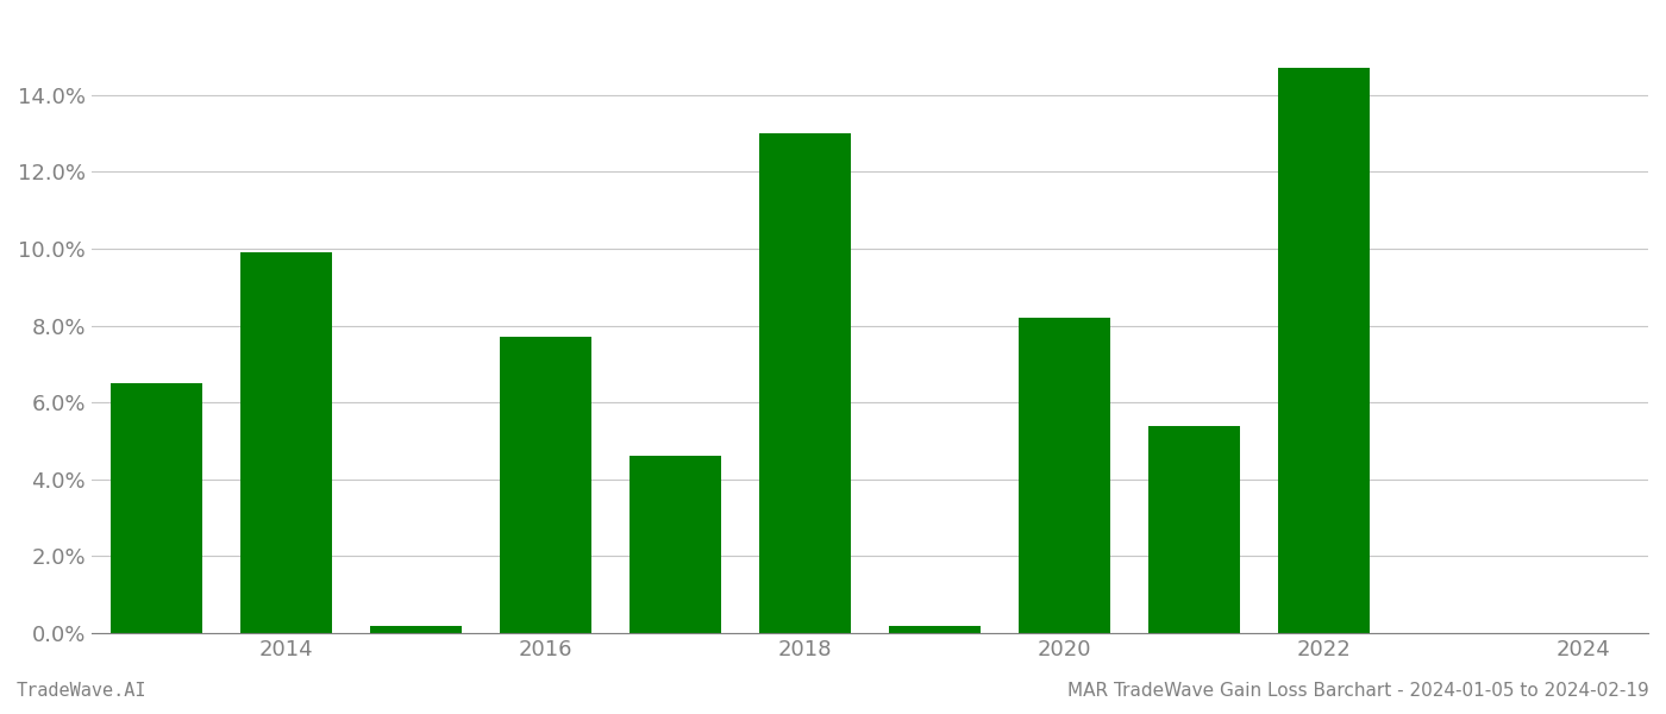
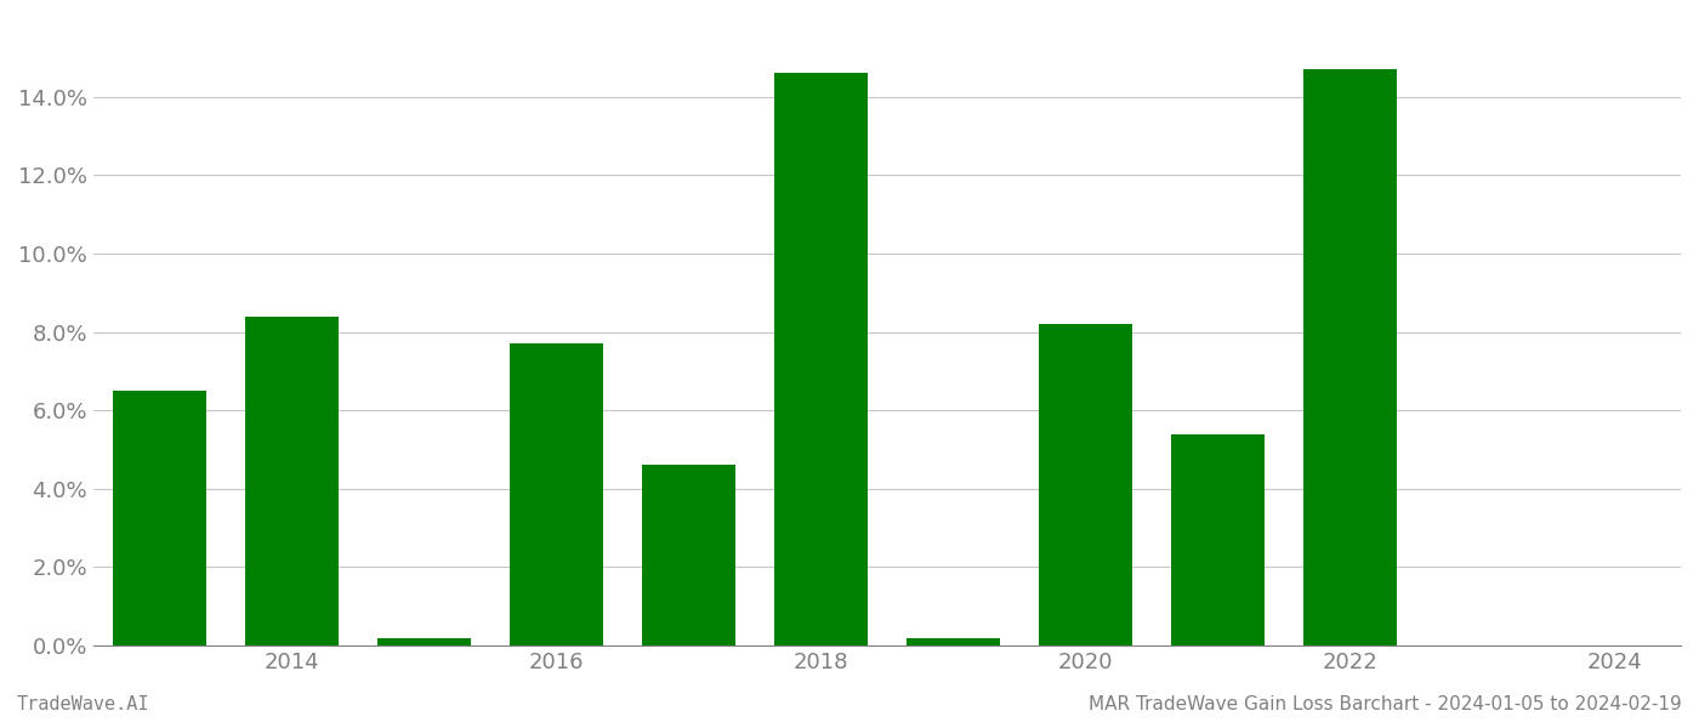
2014: 9.9% -> 8.4%
2018: 13.0% -> 14.6%
